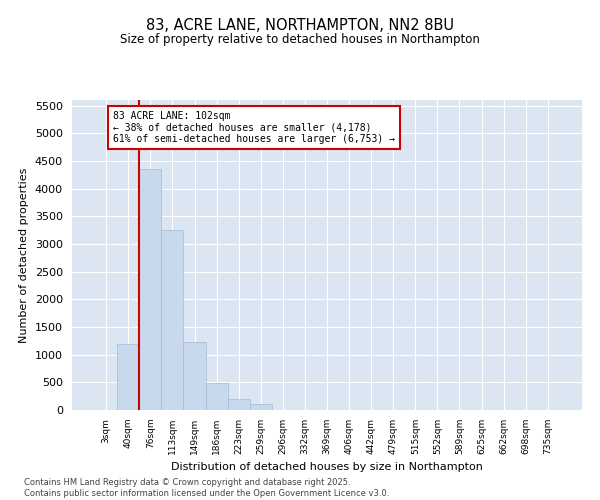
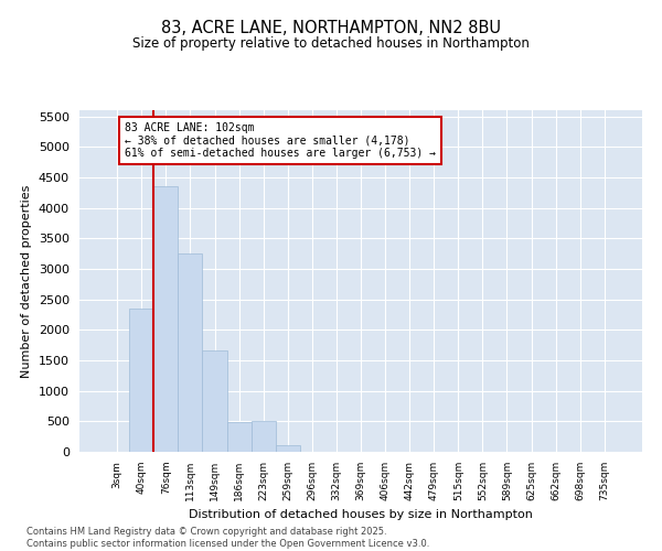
40sqm: 1200 -> 2340
149sqm: 1230 -> 1660
223sqm: 190 -> 500
